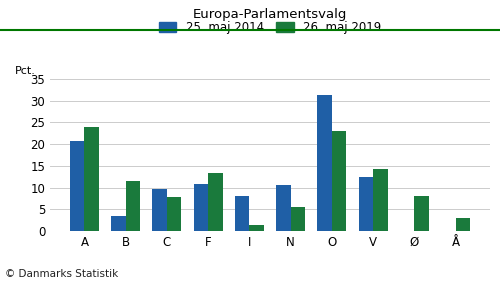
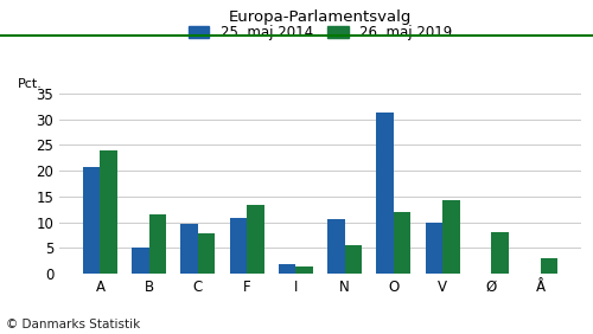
25. maj 2014/B: 3.5 -> 5.2
25. maj 2014/I: 8.0 -> 1.9
26. maj 2019/O: 23.0 -> 12.1
25. maj 2014/V: 12.5 -> 9.9
